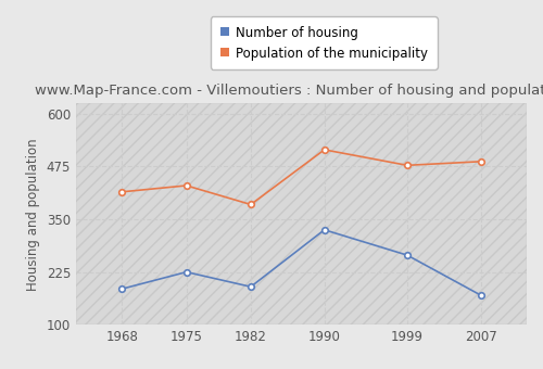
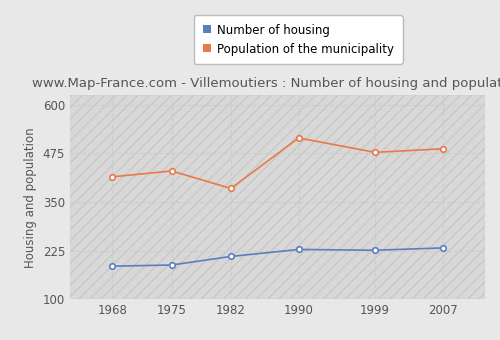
Number of housing/1975: 225 -> 188
Number of housing/1982: 190 -> 210
Number of housing/1990: 325 -> 228
Number of housing/1999: 265 -> 226
Number of housing/2007: 170 -> 232
